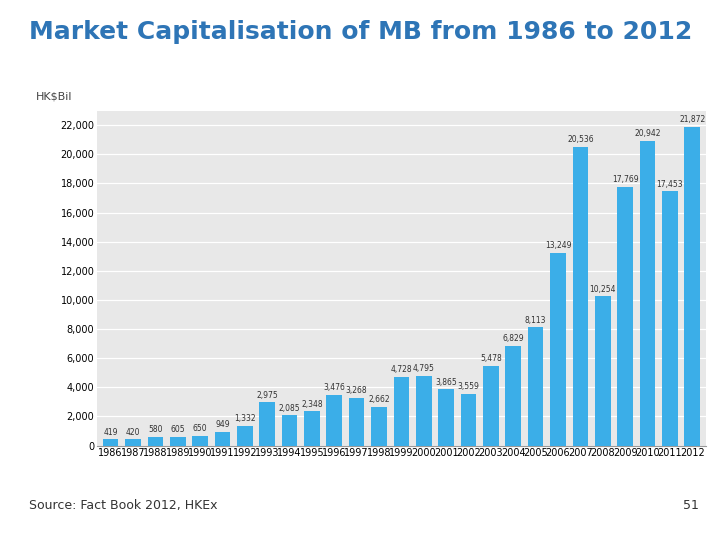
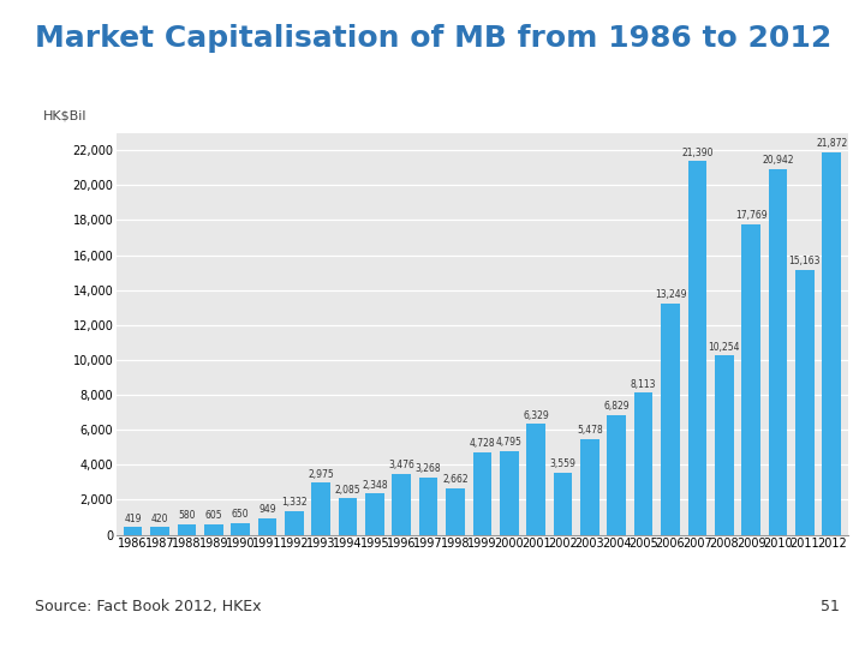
2001: 3,865 -> 6,329
2007: 20,536 -> 21,390
2011: 17,453 -> 15,163
